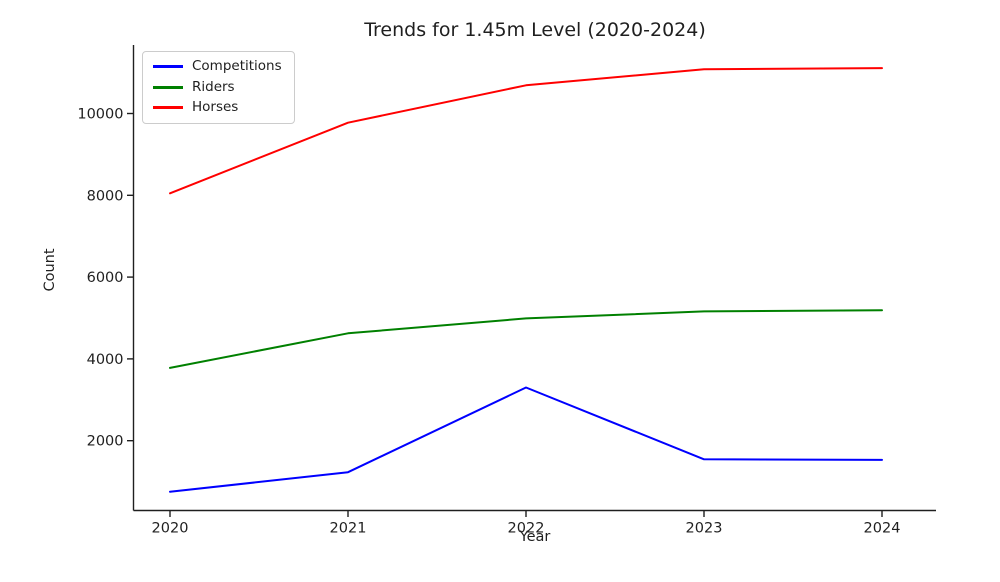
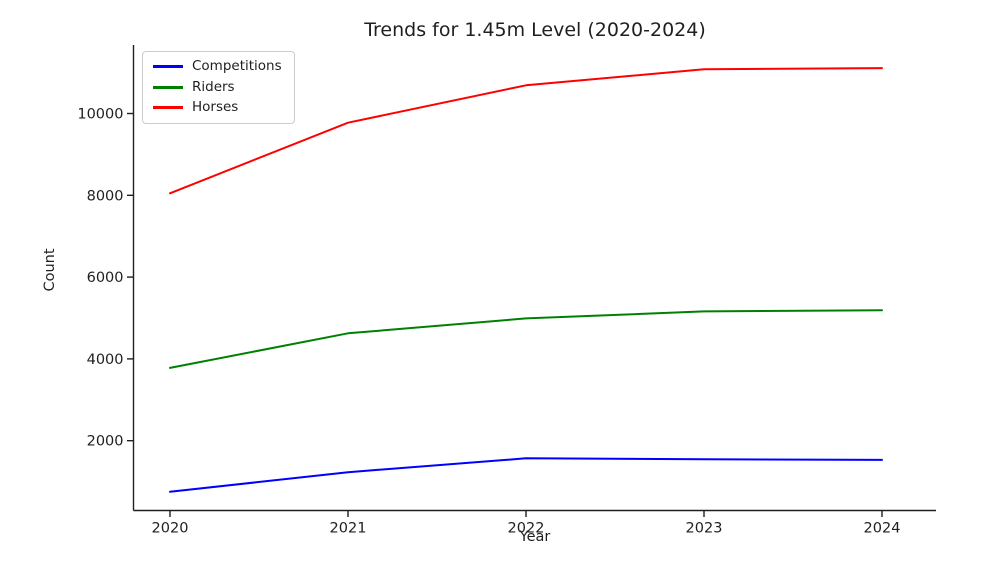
Competitions/2022: 3300 -> 1600
